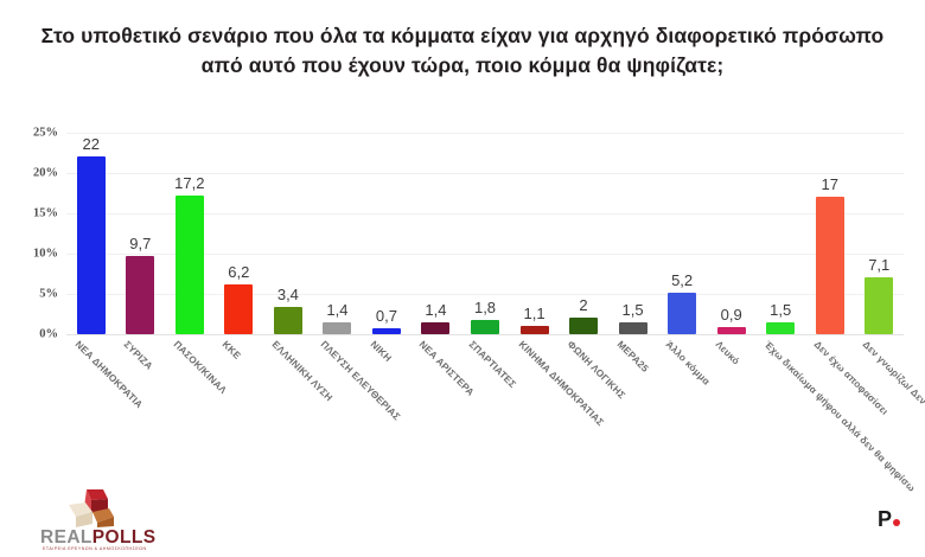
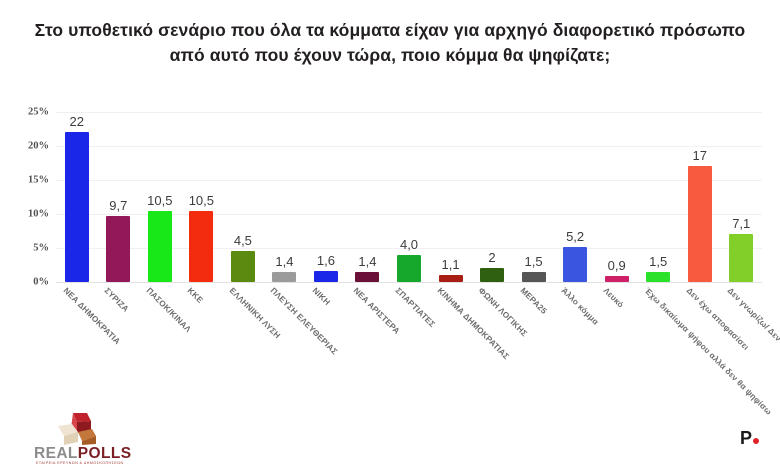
ΠΑΣΟΚ/ΚΙΝΑΛ: 17,2 -> 10,5
ΚΚΕ: 6,2 -> 10,5
ΕΛΛΗΝΙΚΗ ΛΥΣΗ: 3,4 -> 4,5
ΝΙΚΗ: 0,7 -> 1,6
ΣΠΑΡΤΙΑΤΕΣ: 1,8 -> 4,0
